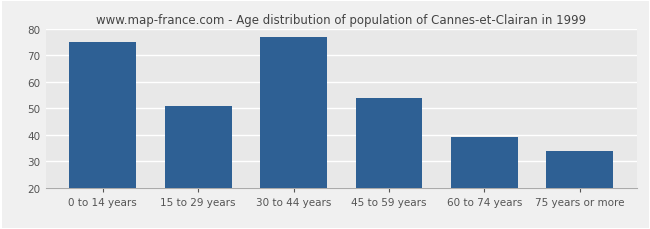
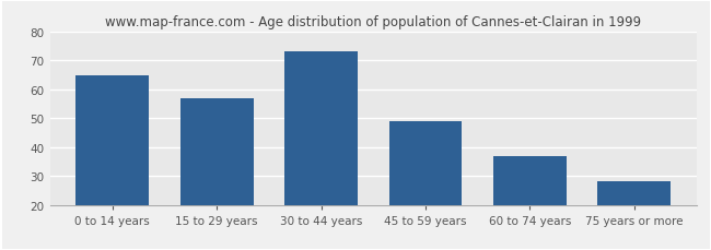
0 to 14 years: 75 -> 65
15 to 29 years: 51 -> 57
30 to 44 years: 77 -> 73
45 to 59 years: 54 -> 49
60 to 74 years: 39 -> 37
75 years or more: 34 -> 28
